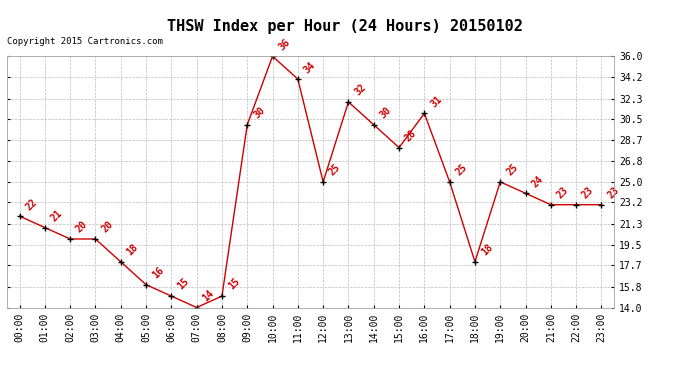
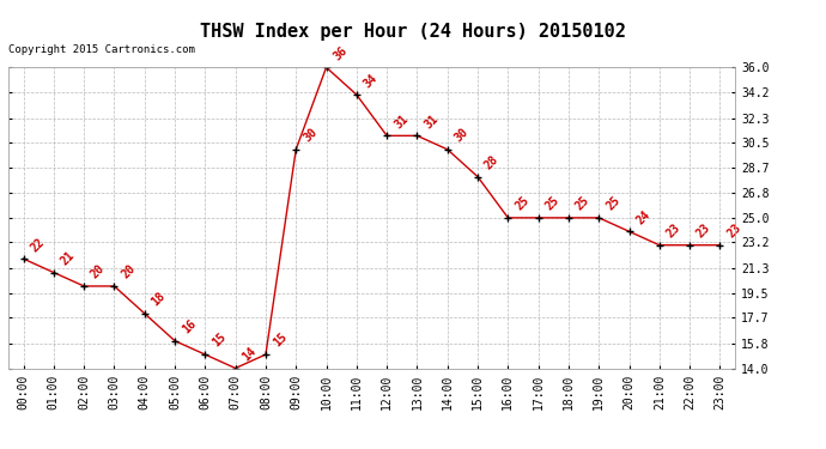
12:00: 25 -> 31
13:00: 32 -> 31
16:00: 31 -> 25
18:00: 18 -> 25
